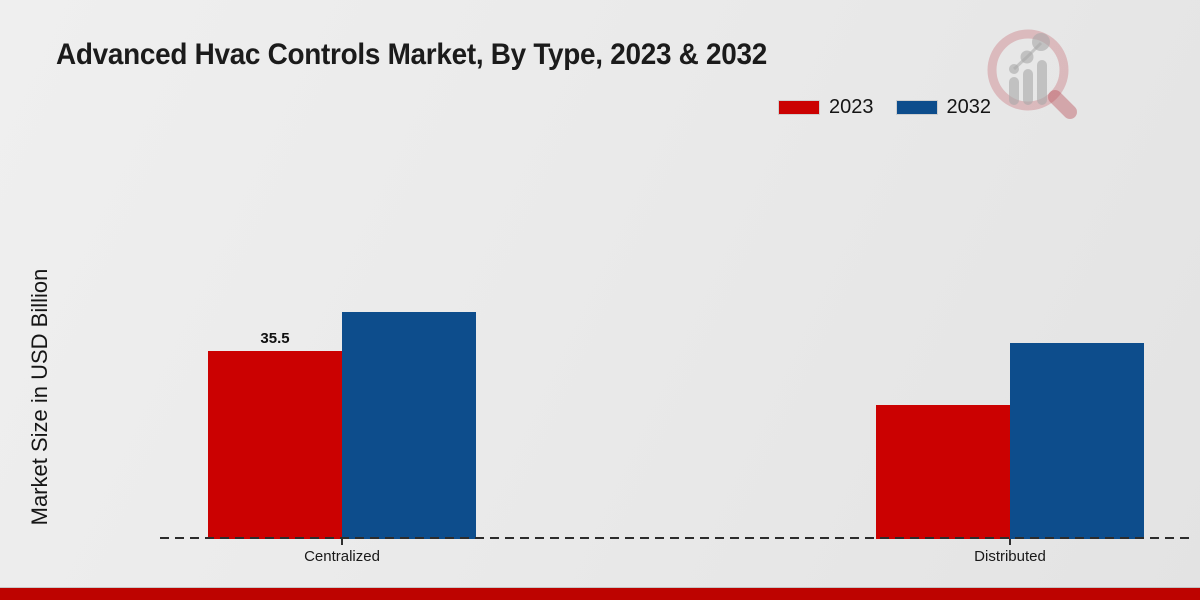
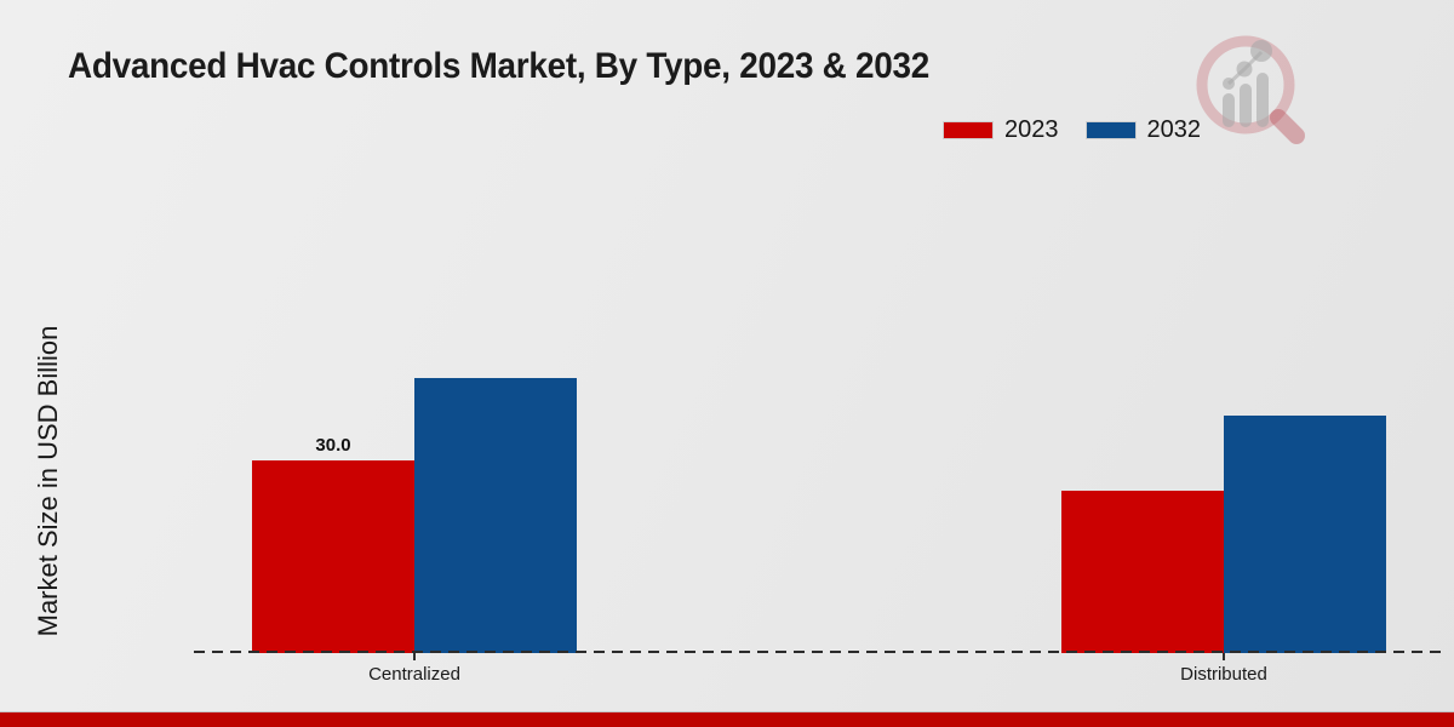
2023/Centralized: 35.5 -> 30.0
